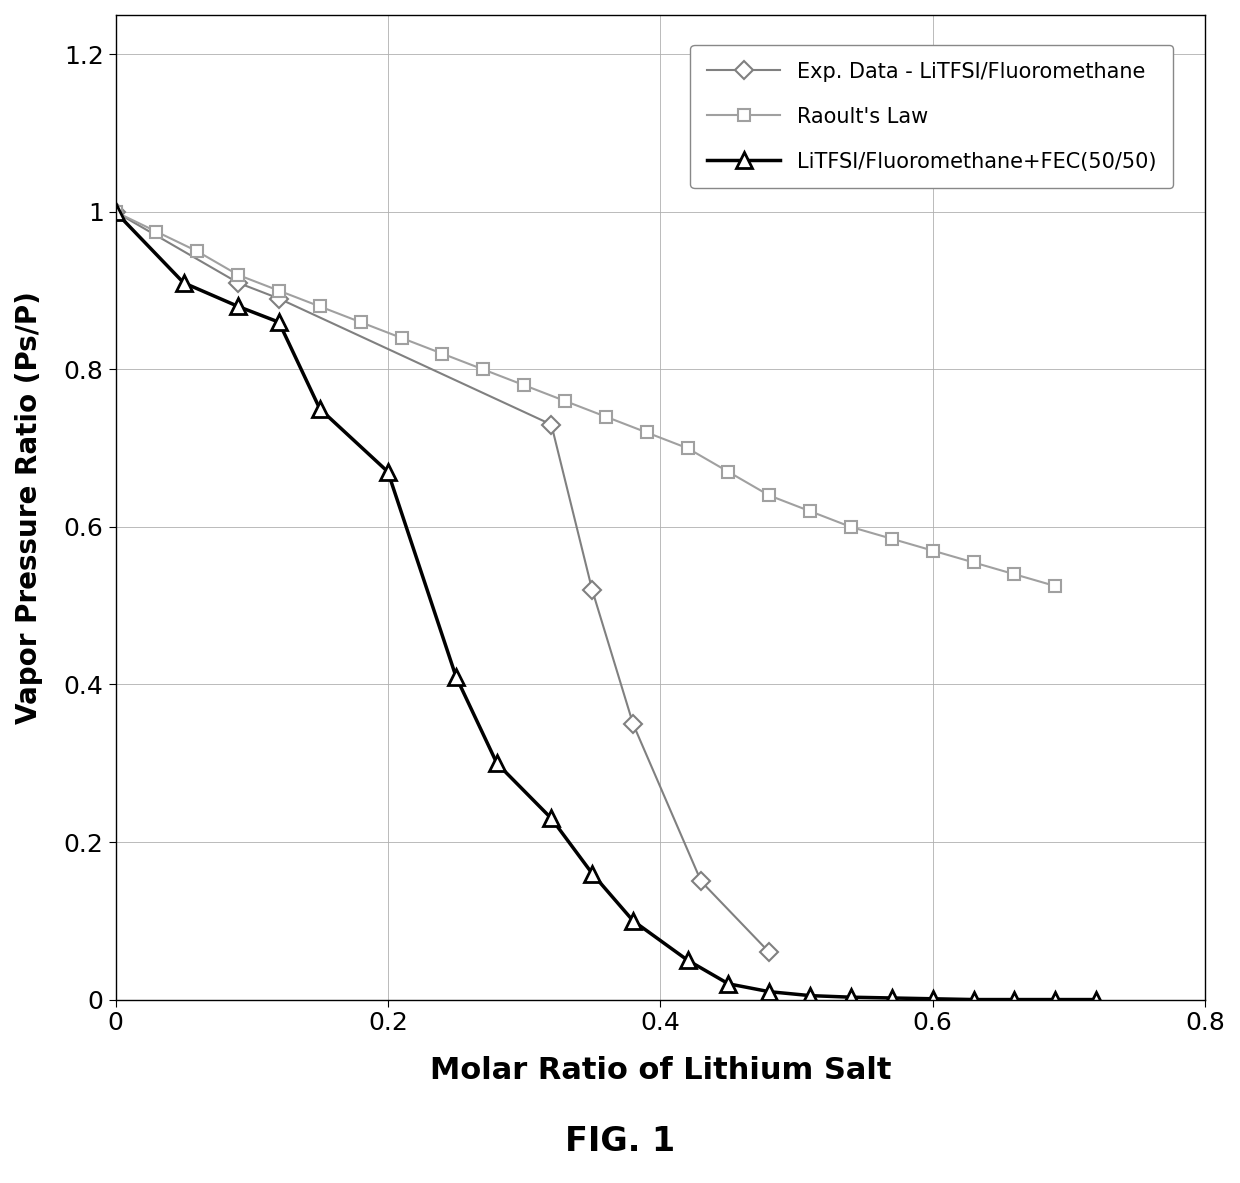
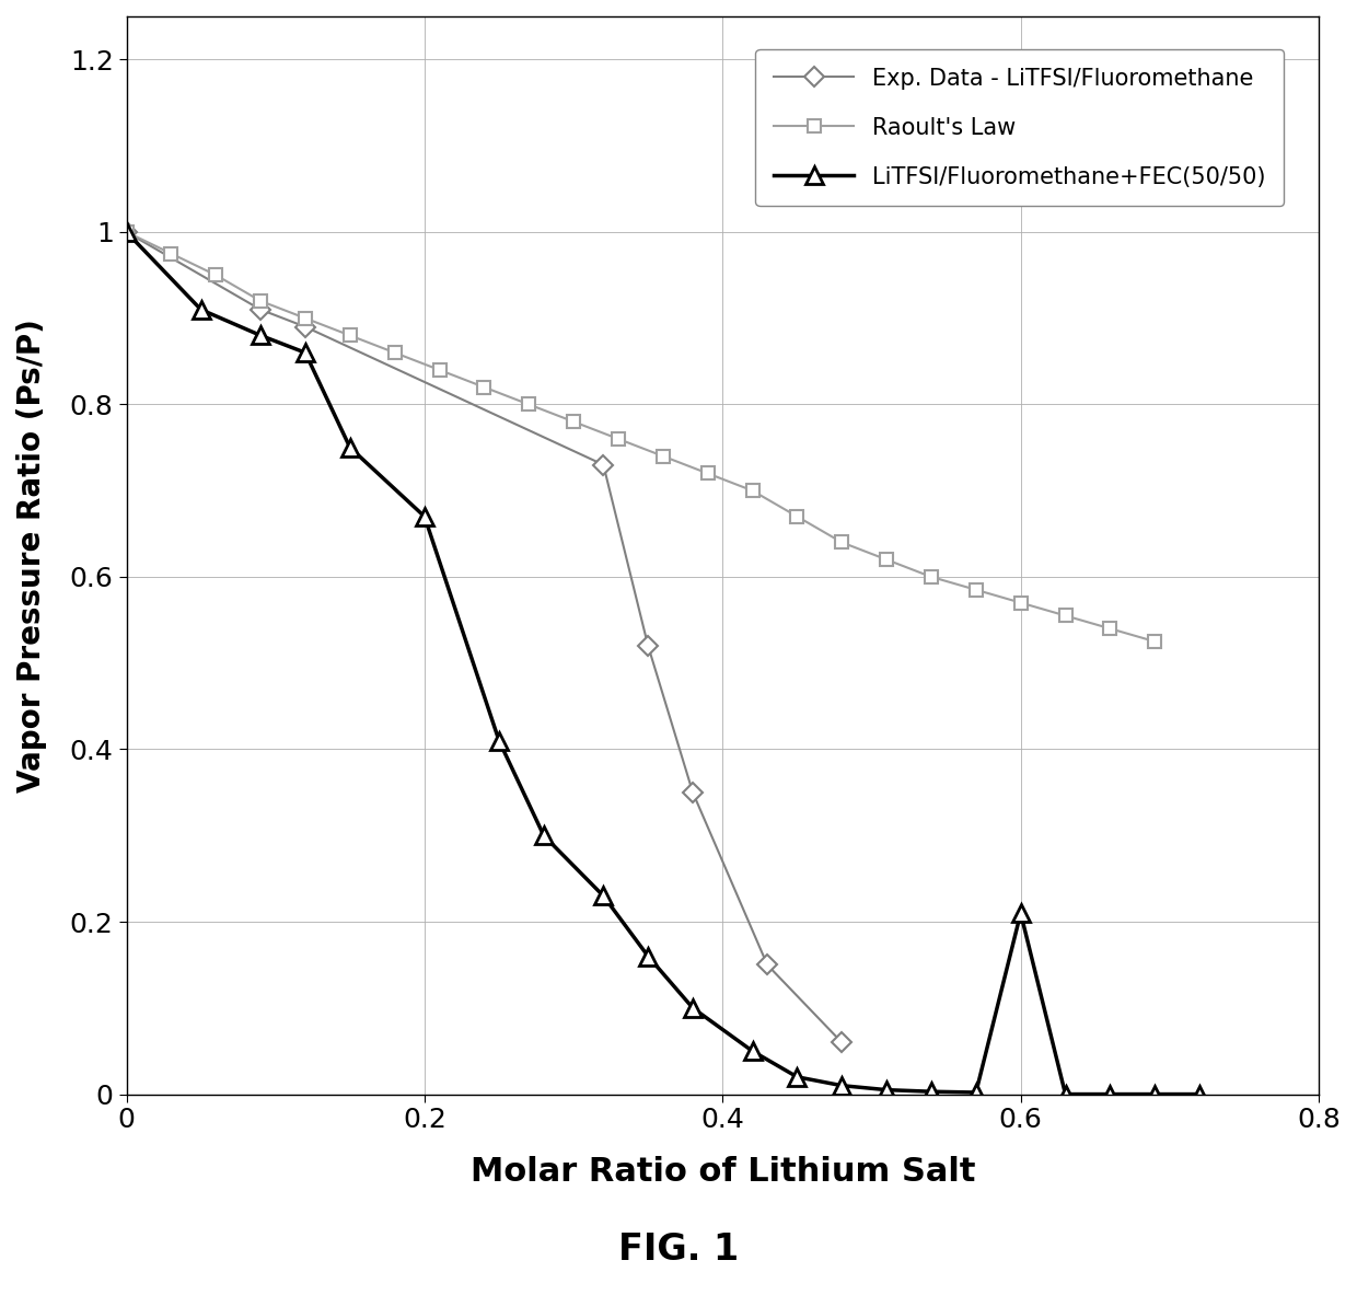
LiTFSI/Fluoromethane+FEC(50/50)/0.6: 0.001 -> 0.210
